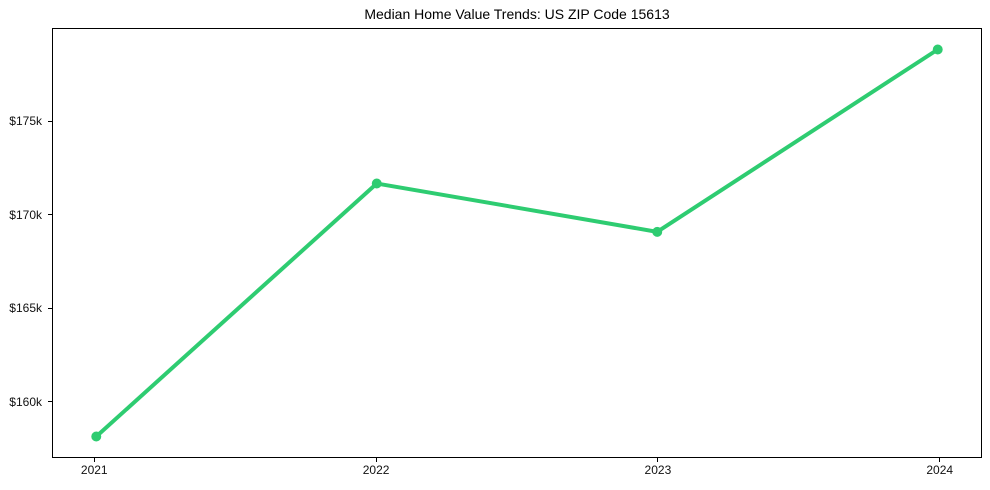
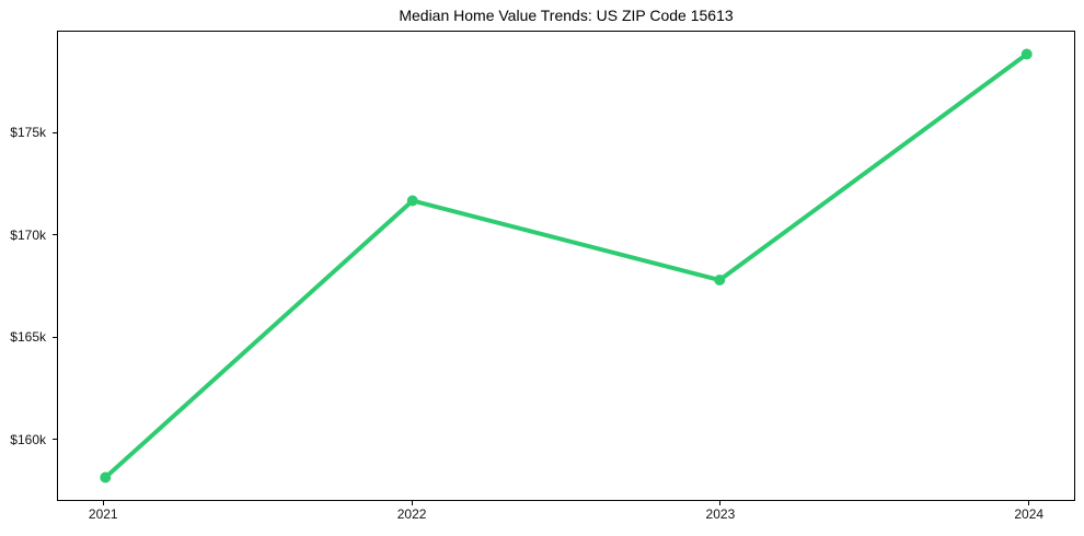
2023: $169.1k -> $167.8k
